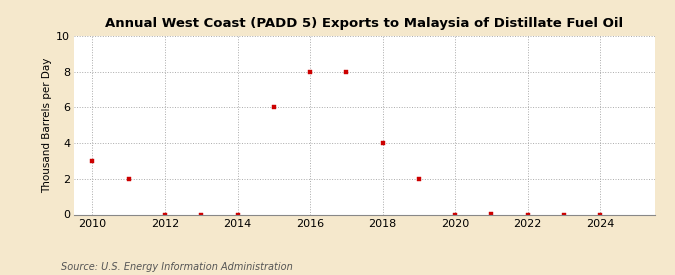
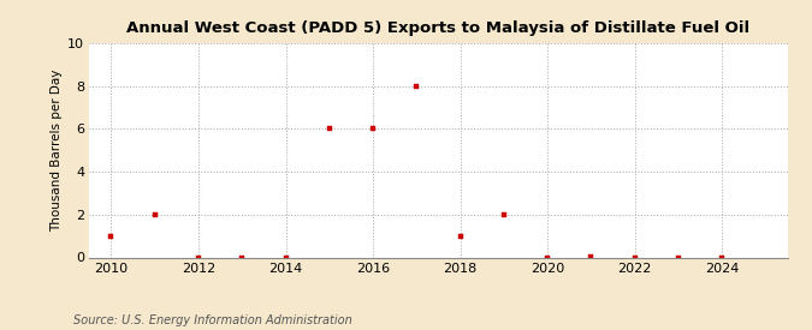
2010: 3.0 -> 1.0
2016: 8.0 -> 6.0
2018: 4.0 -> 1.0
